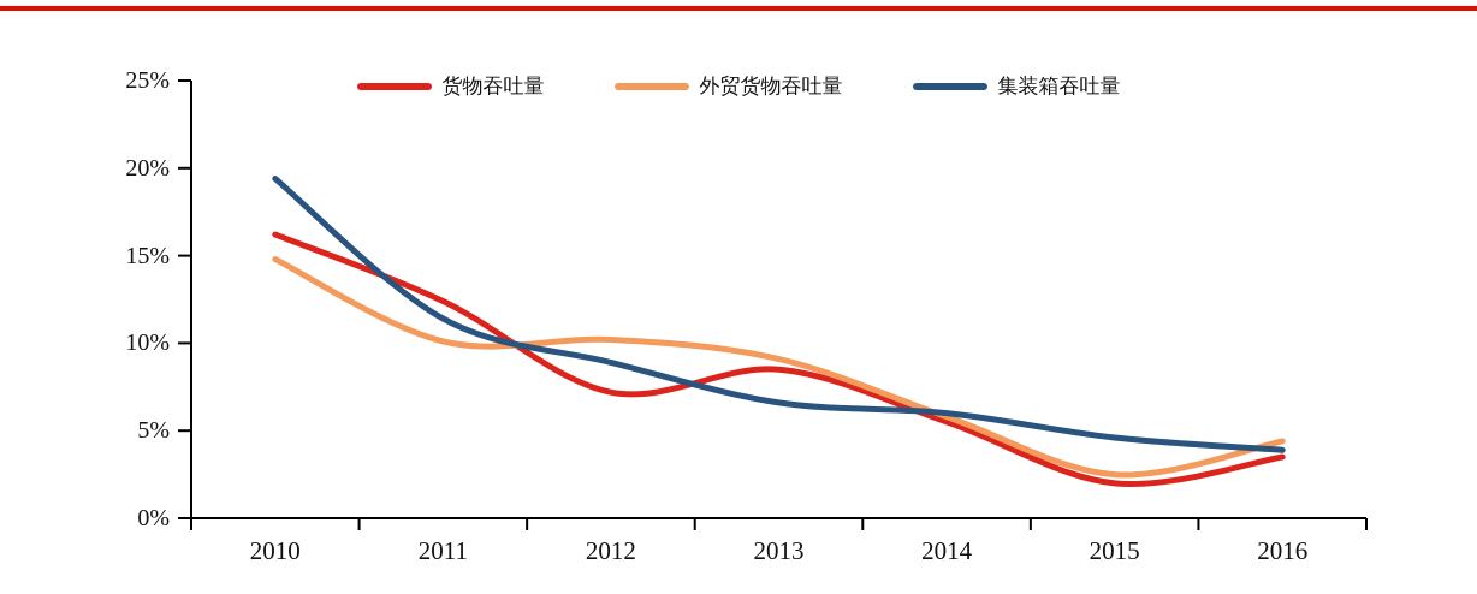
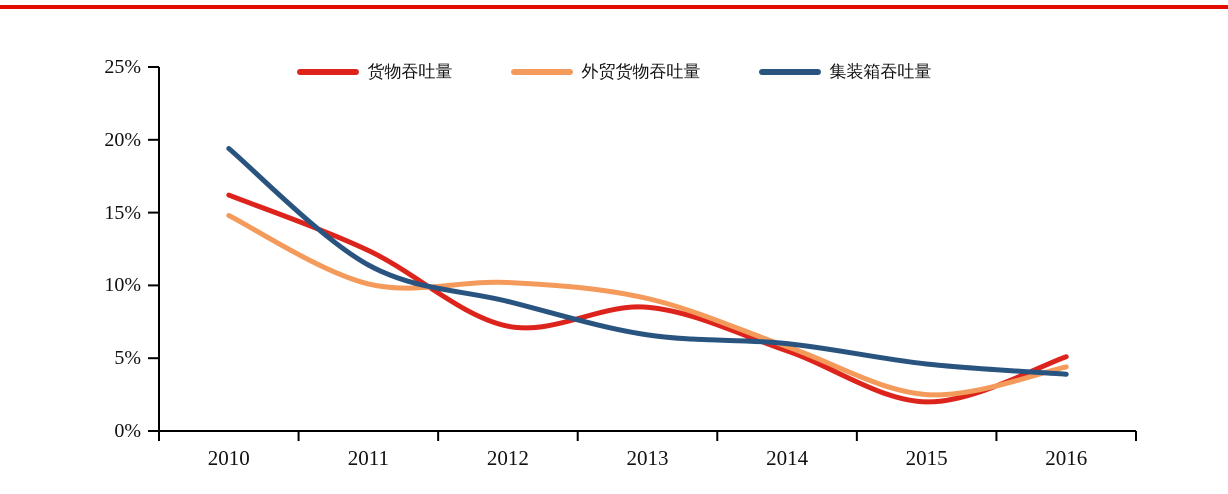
货物吞吐量/2016: 3.5% -> 5.1%
